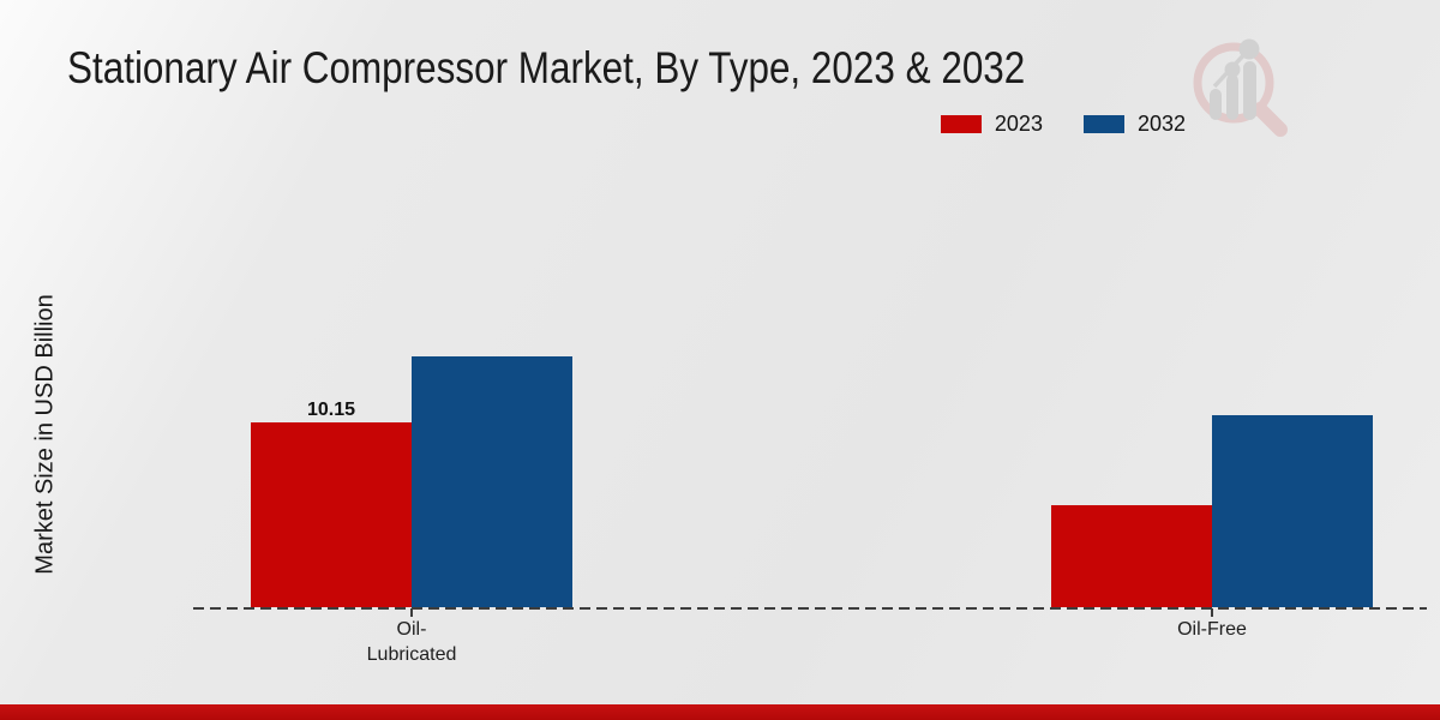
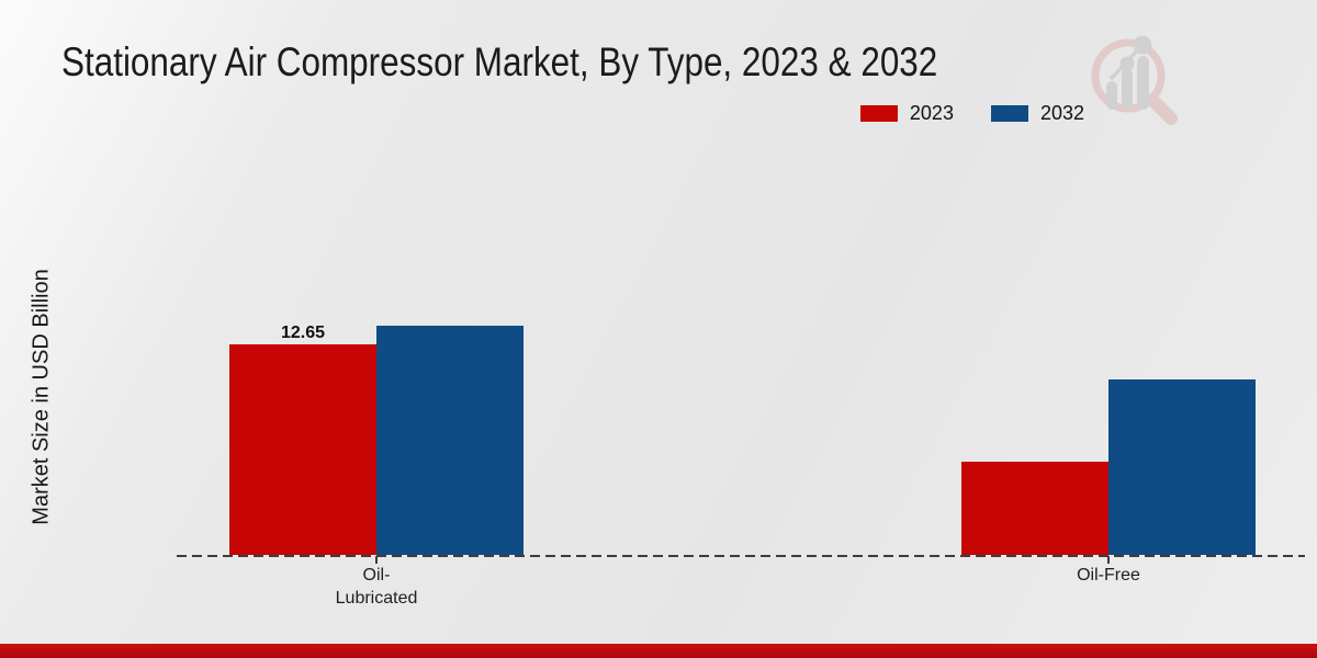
2023/Oil- Lubricated: 10.15 -> 12.65
